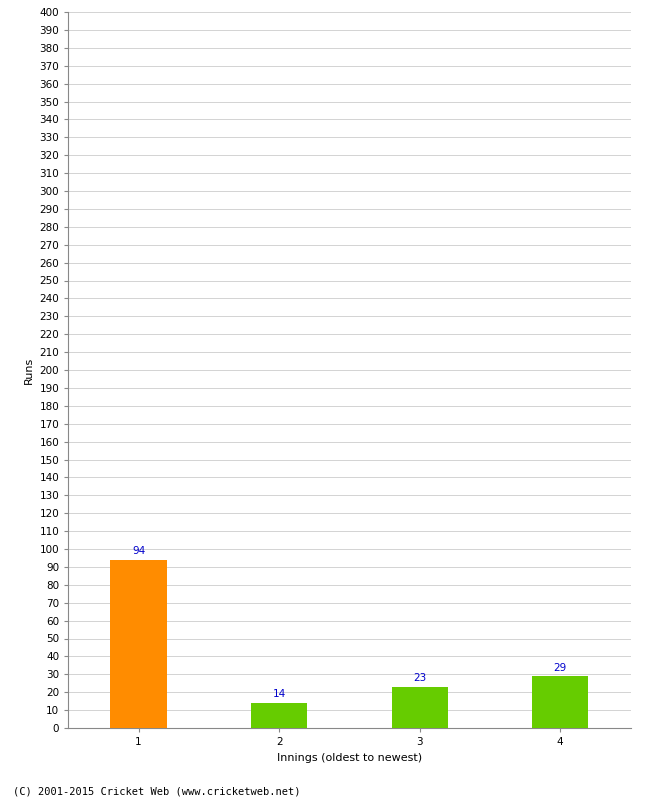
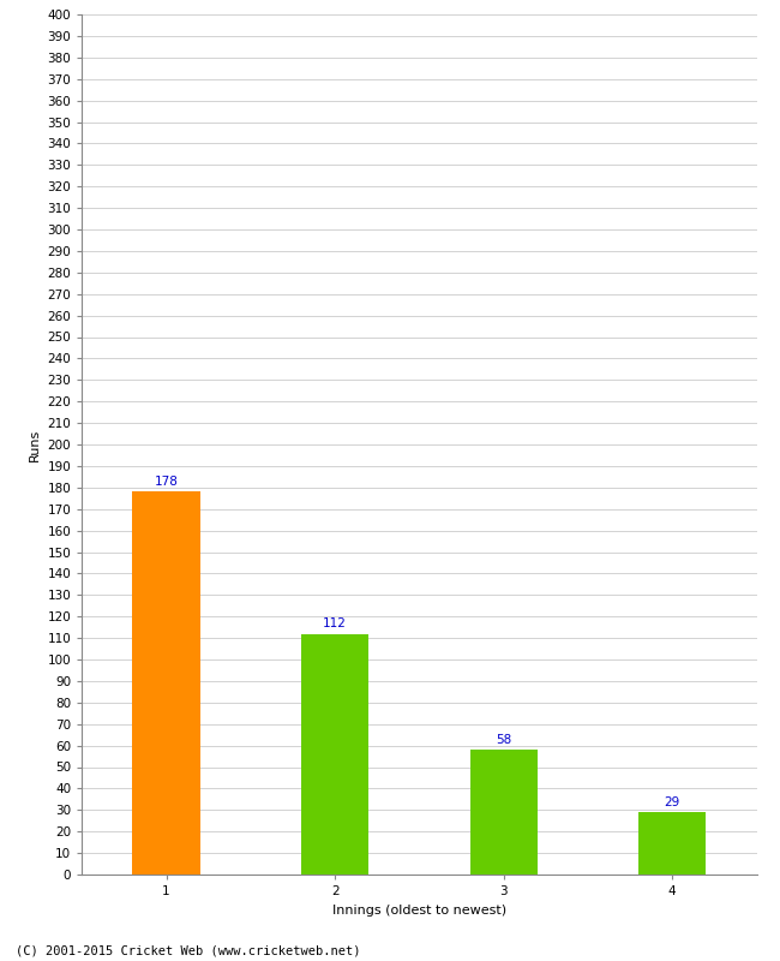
1: 94 -> 178
2: 14 -> 112
3: 23 -> 58
